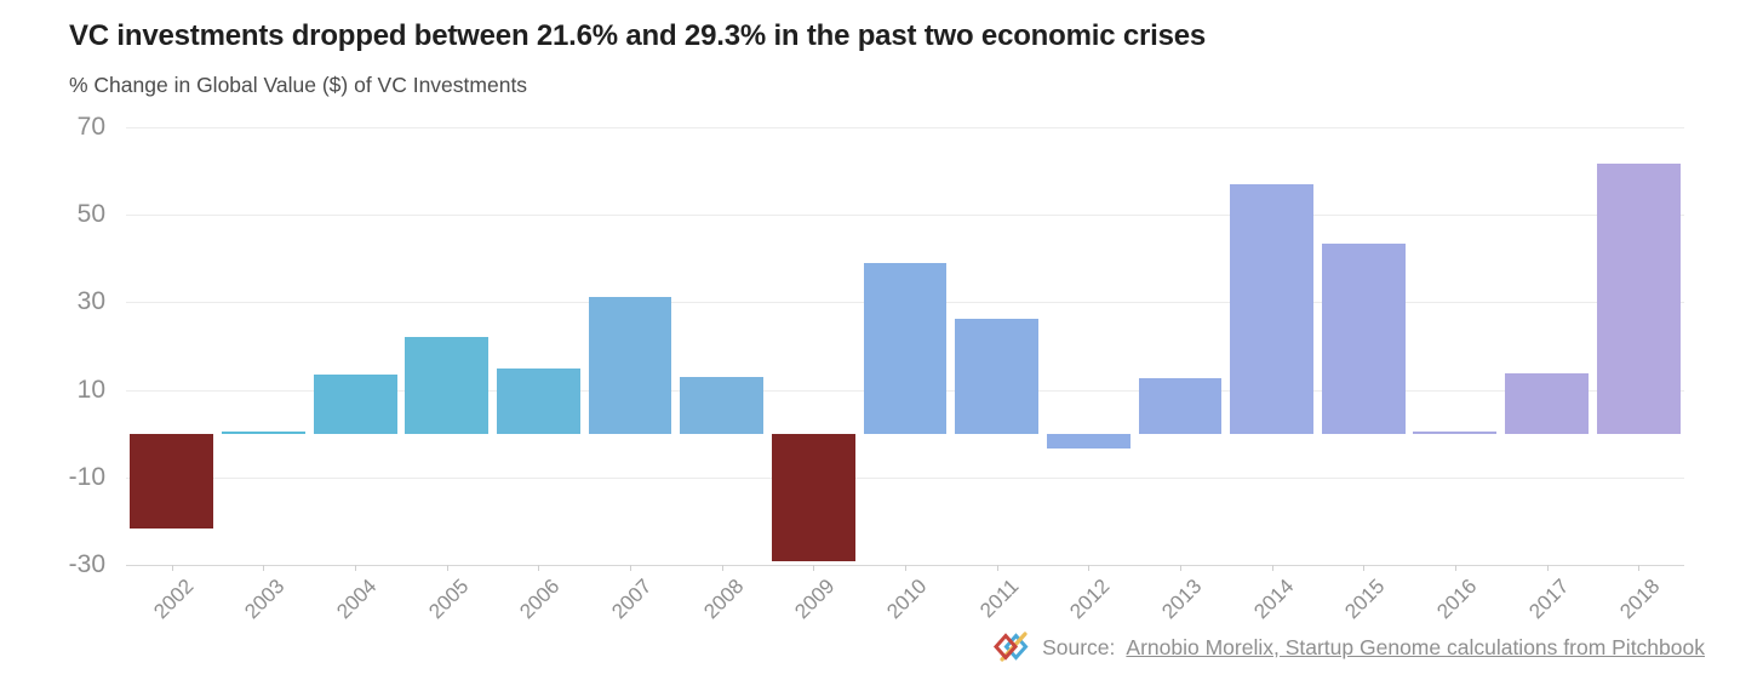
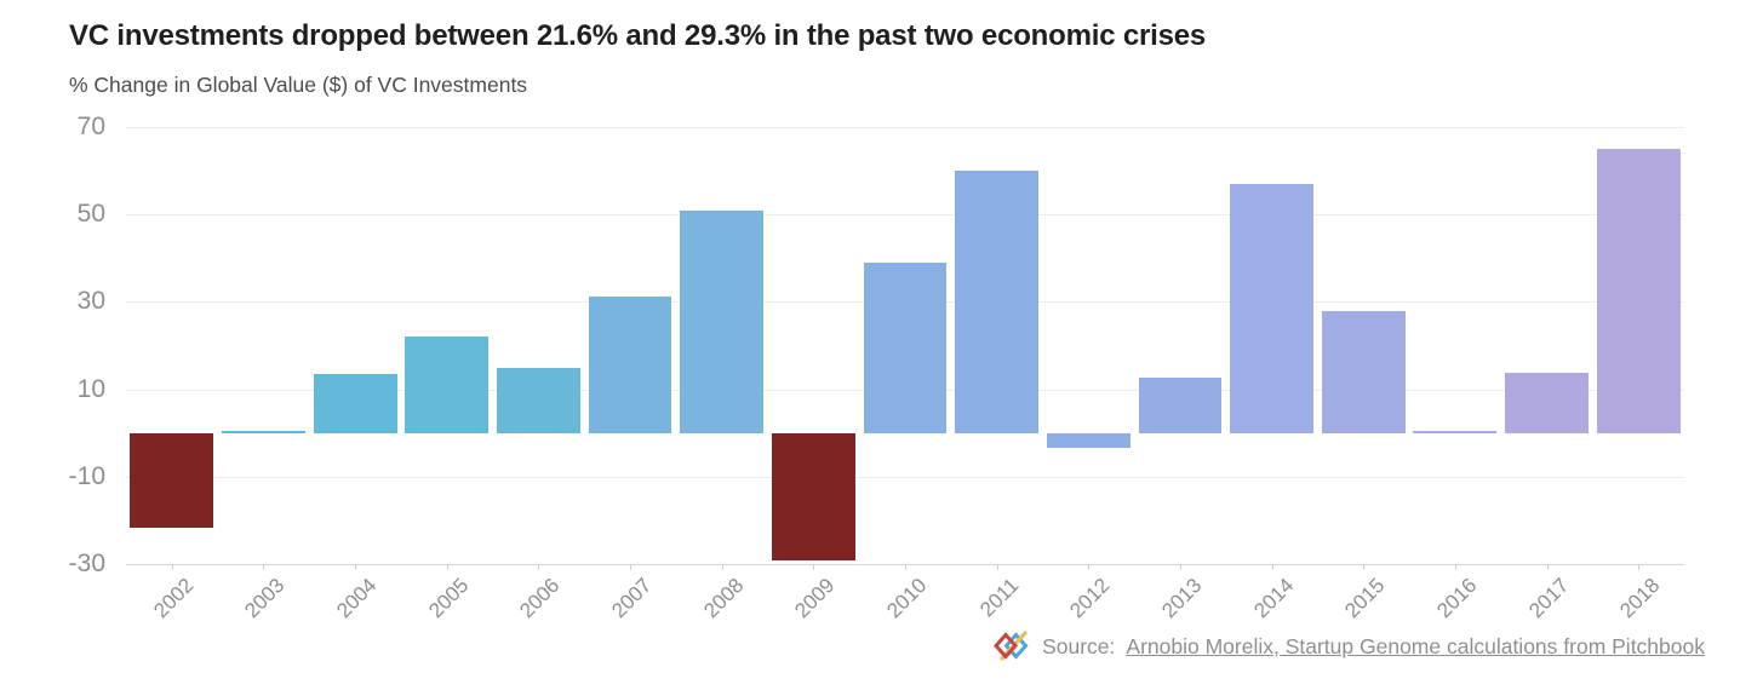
2008: 13 -> 51
2011: 26 -> 60
2015: 44 -> 28
2018: 62 -> 65
